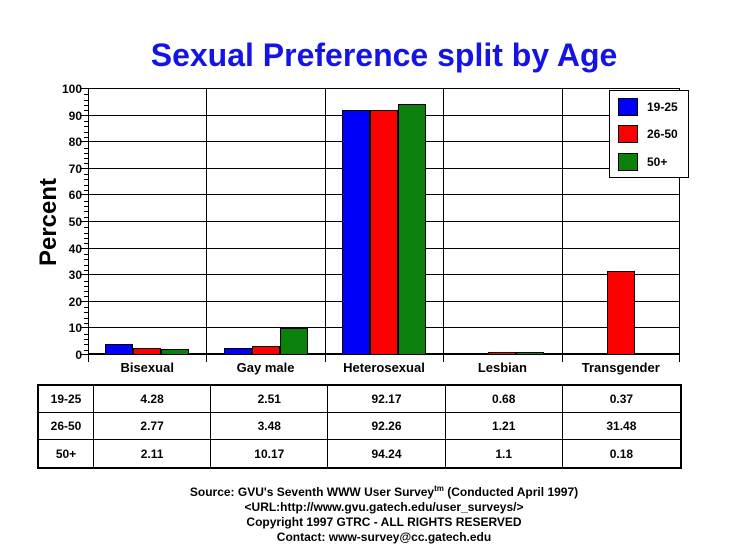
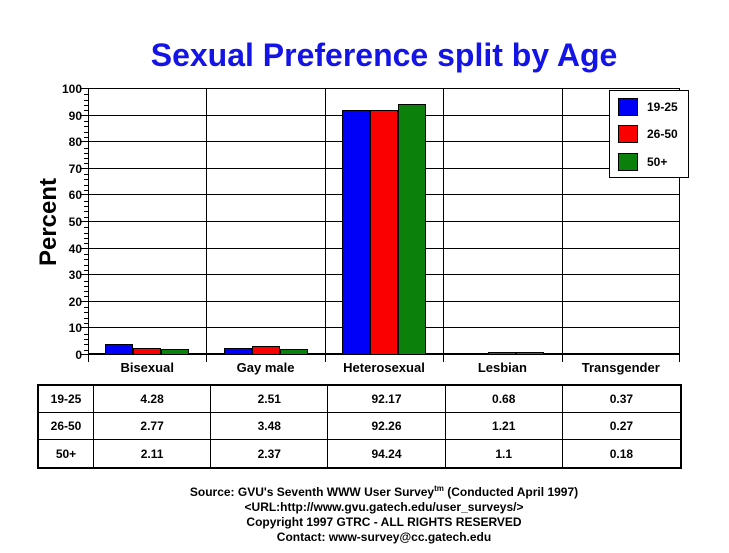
50+/Gay male: 10.17 -> 2.37
26-50/Transgender: 31.48 -> 0.27
